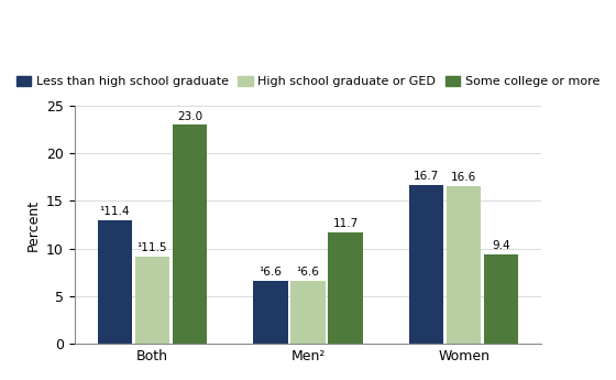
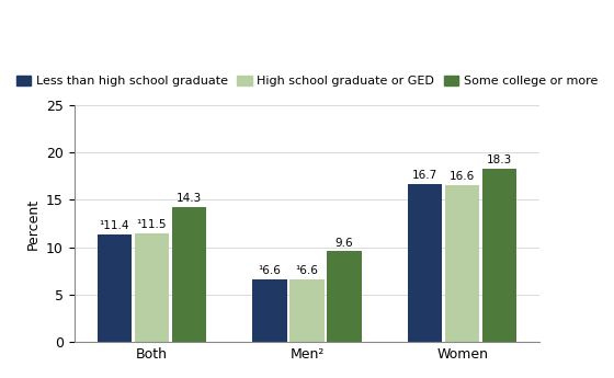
Less than high school graduate/Both: 13.0 -> 11.4
High school graduate or GED/Both: 9.2 -> 11.5
Some college or more/Both: 23.0 -> 14.3
Some college or more/Men²: 11.7 -> 9.6
Some college or more/Women: 9.4 -> 18.3
